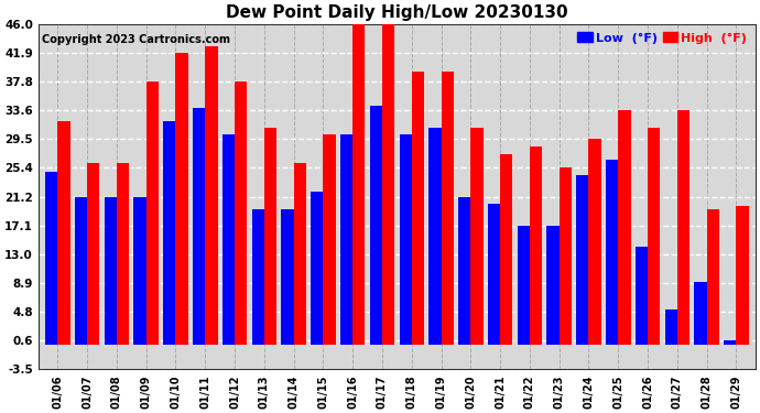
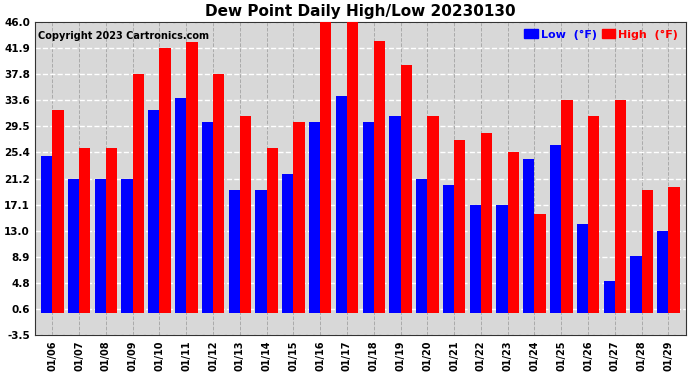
High (°F)/01/18: 39.2 -> 43.0
High (°F)/01/24: 29.5 -> 15.6
Low (°F)/01/29: 0.6 -> 13.0
